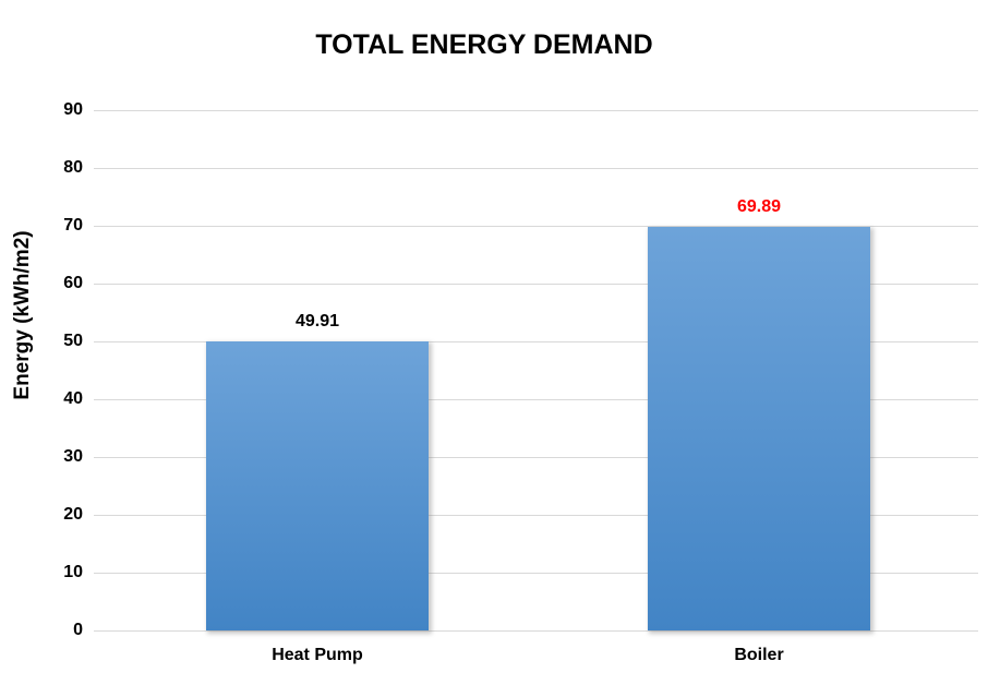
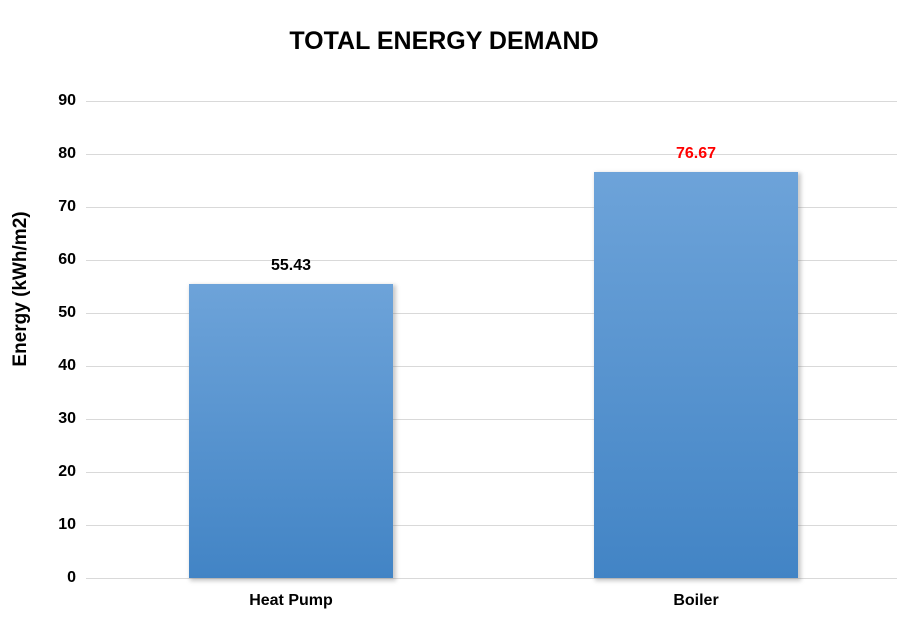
Heat Pump: 49.91 -> 55.43
Boiler: 69.89 -> 76.67
